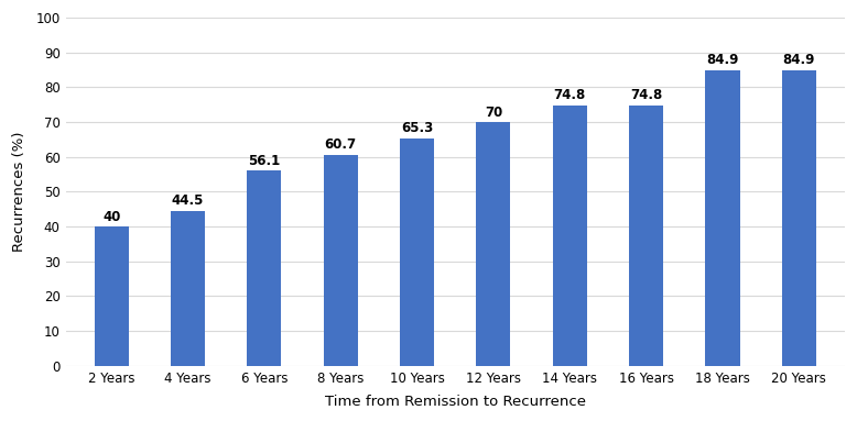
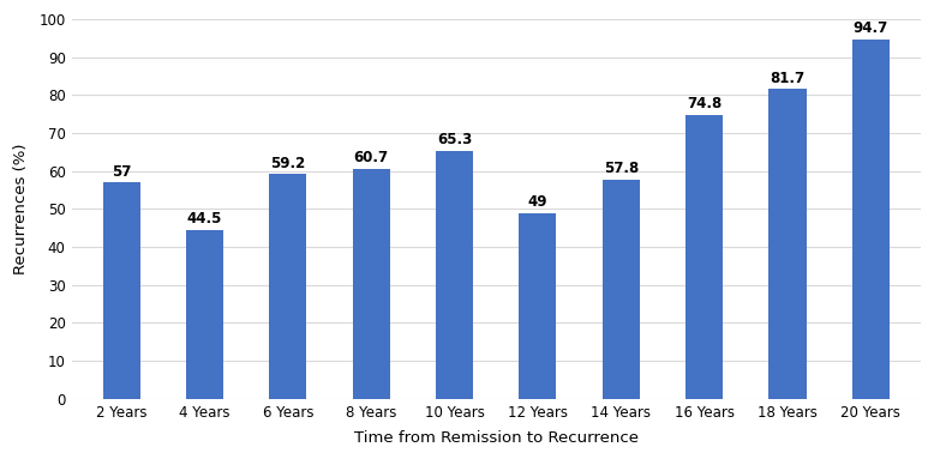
2 Years: 40 -> 57
6 Years: 56.1 -> 59.2
12 Years: 70 -> 49
14 Years: 74.8 -> 57.8
18 Years: 84.9 -> 81.7
20 Years: 84.9 -> 94.7
